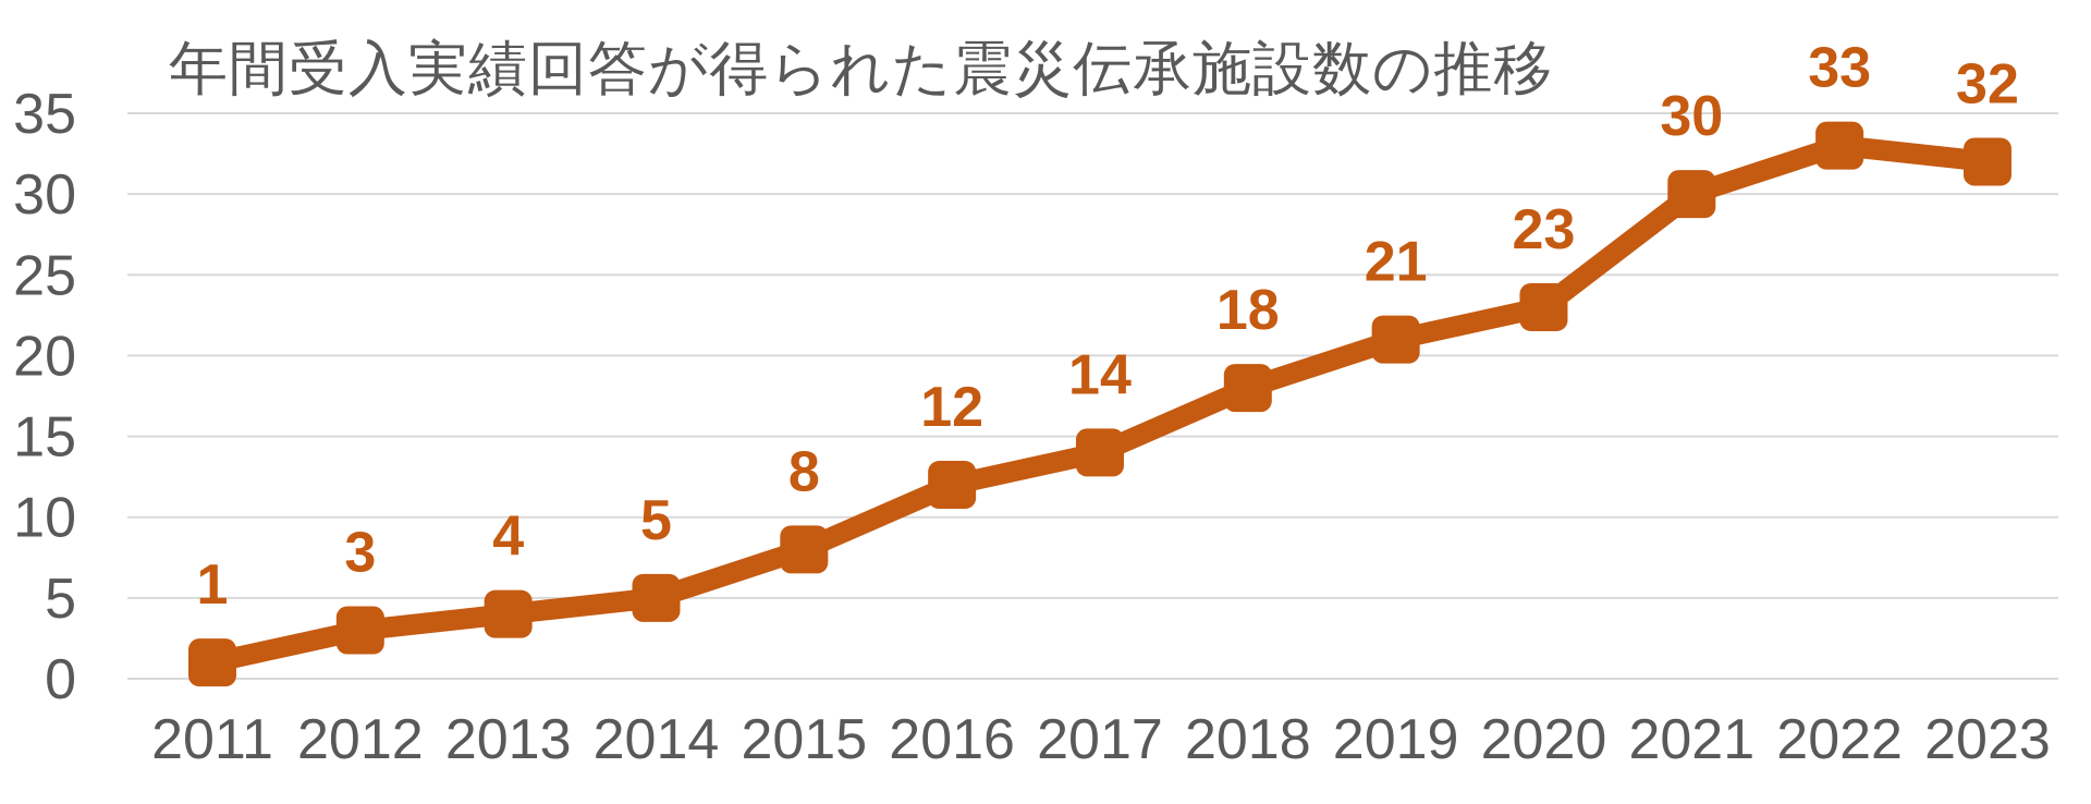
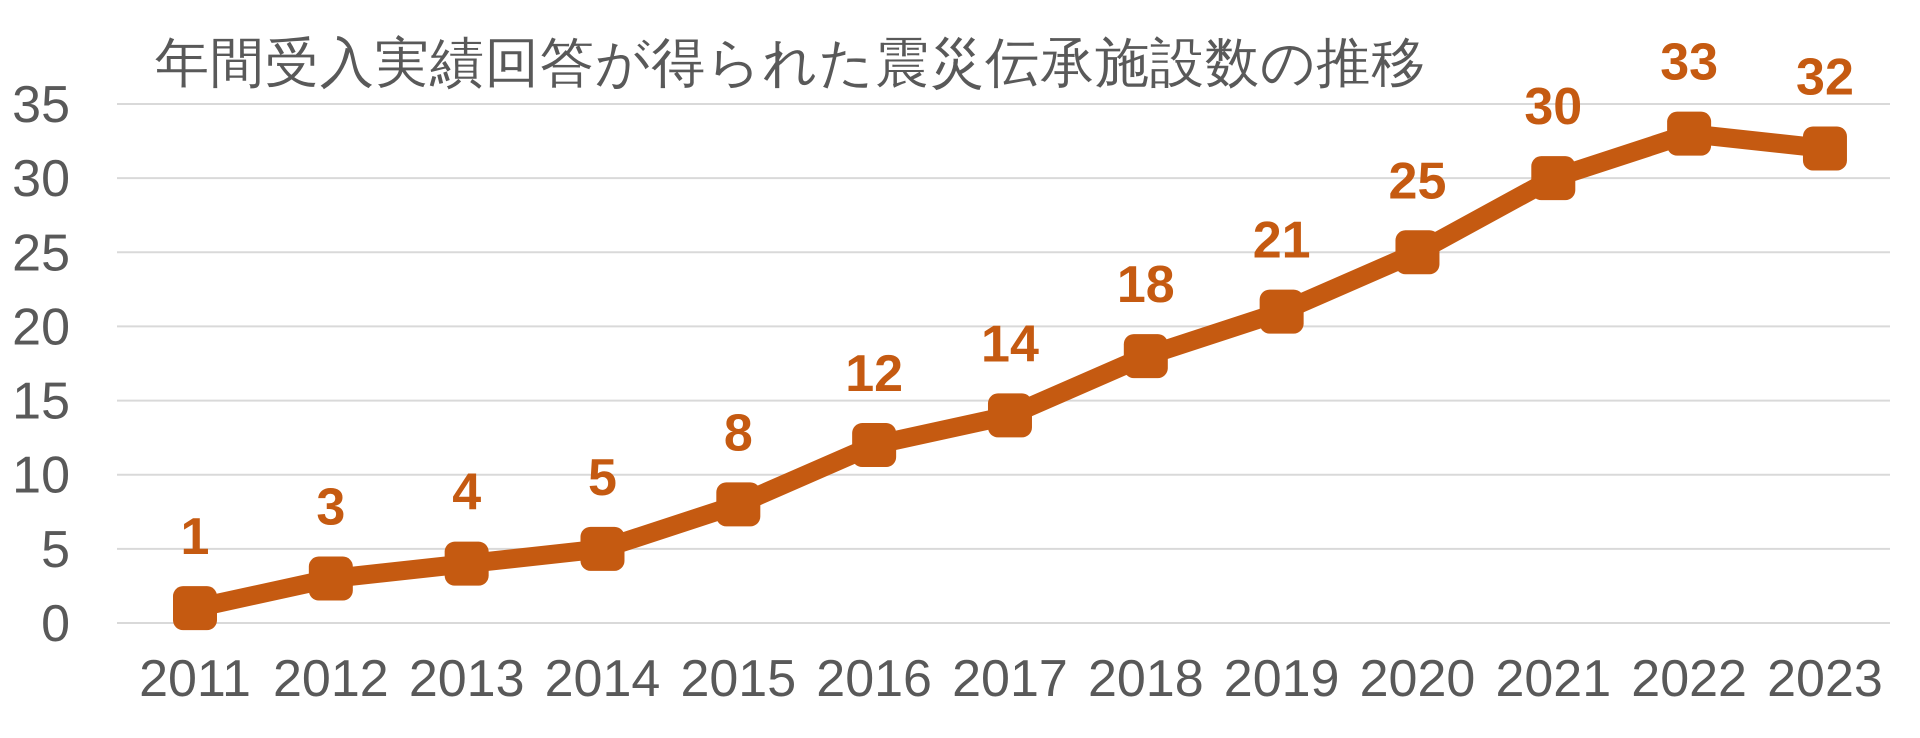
2020: 23 -> 25
